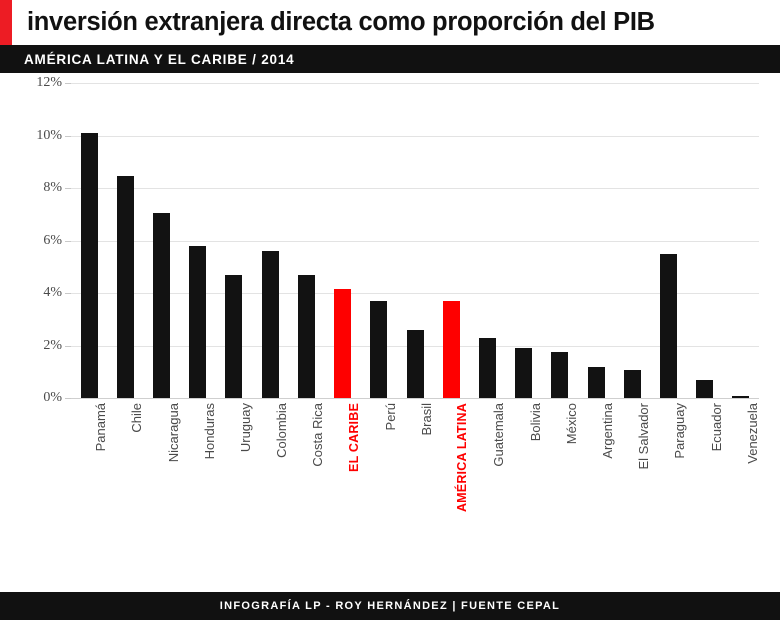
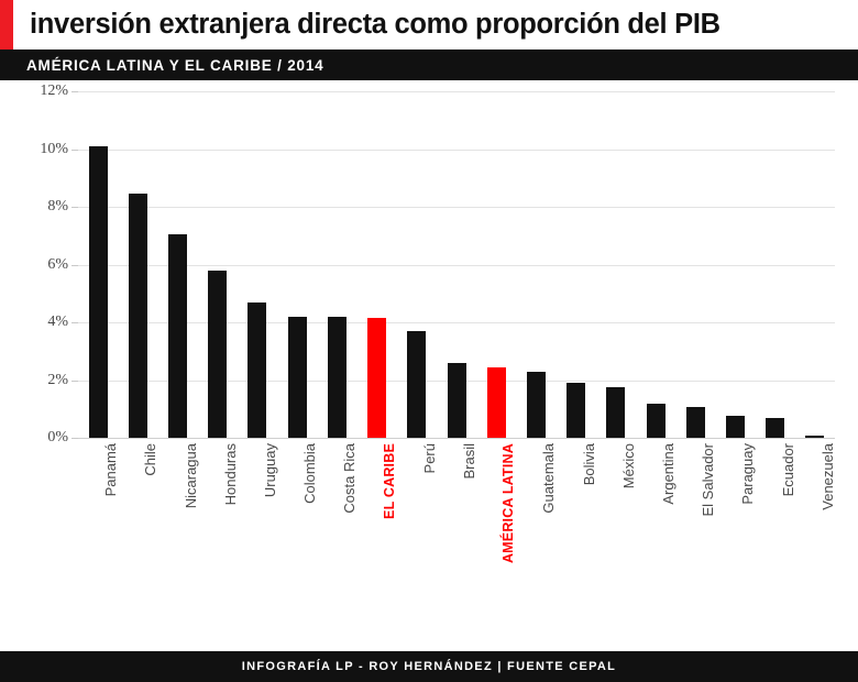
Colombia: 5.6% -> 4.2%
Costa Rica: 4.7% -> 4.2%
AMÉRICA LATINA: 3.7% -> 2.5%
Paraguay: 5.5% -> 0.8%
